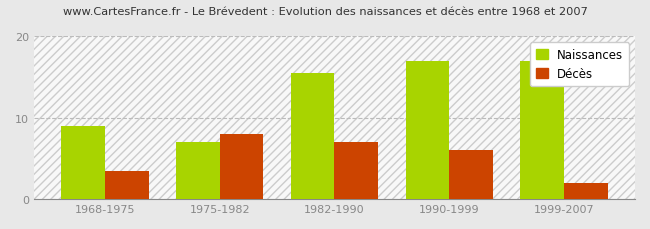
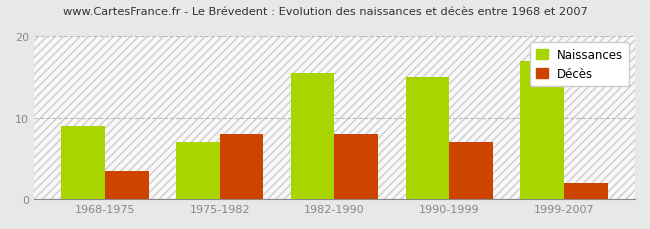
Décès/1982-1990: 7.0 -> 8.0
Naissances/1990-1999: 17.0 -> 15.0
Décès/1990-1999: 6.0 -> 7.0
